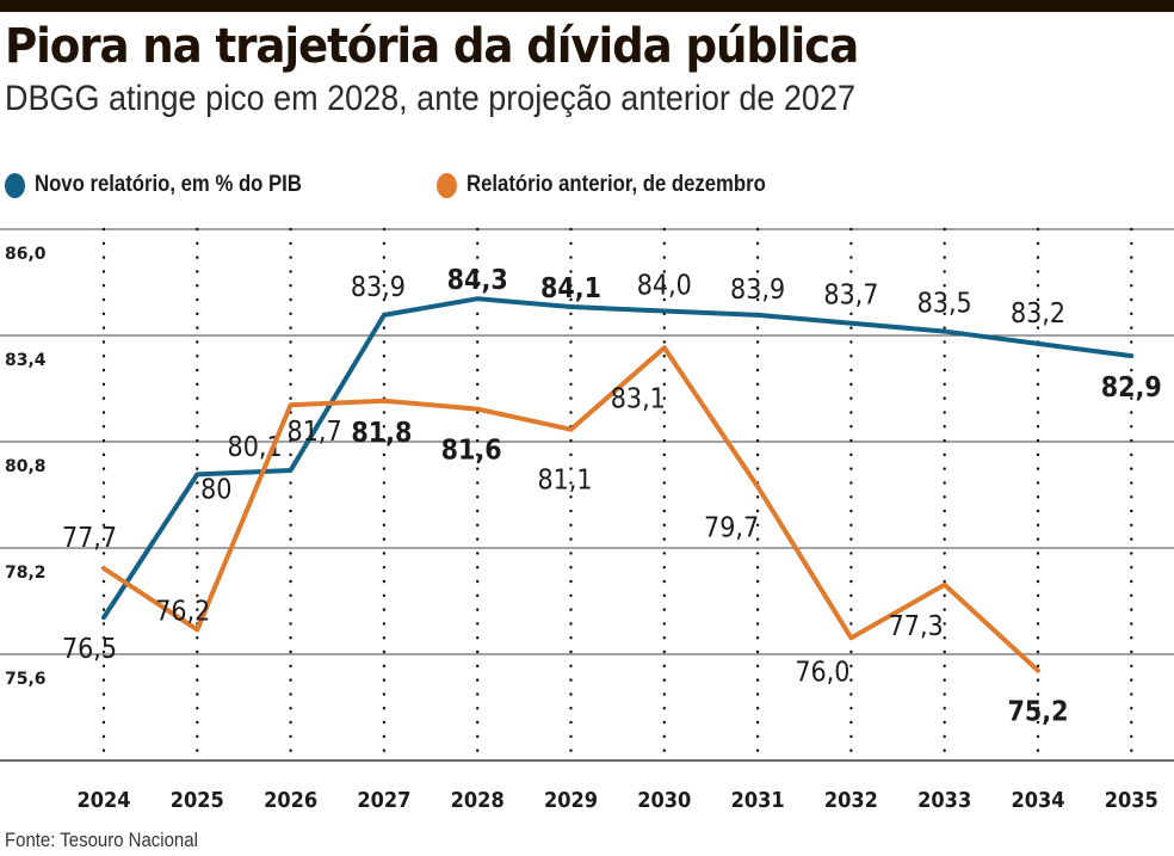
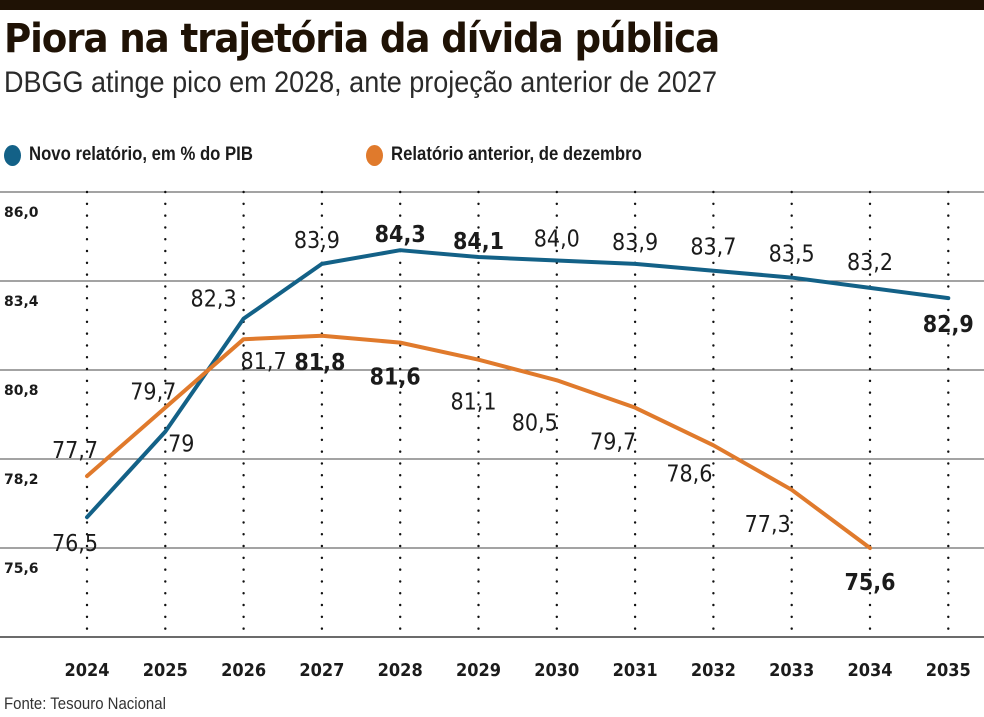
Novo relatório, em % do PIB/2025: 80 -> 79
Relatório anterior, de dezembro/2025: 76,2 -> 79,7
Novo relatório, em % do PIB/2026: 80,1 -> 82,3
Relatório anterior, de dezembro/2030: 83,1 -> 80,5
Relatório anterior, de dezembro/2032: 76,0 -> 78,6
Relatório anterior, de dezembro/2034: 75,2 -> 75,6
